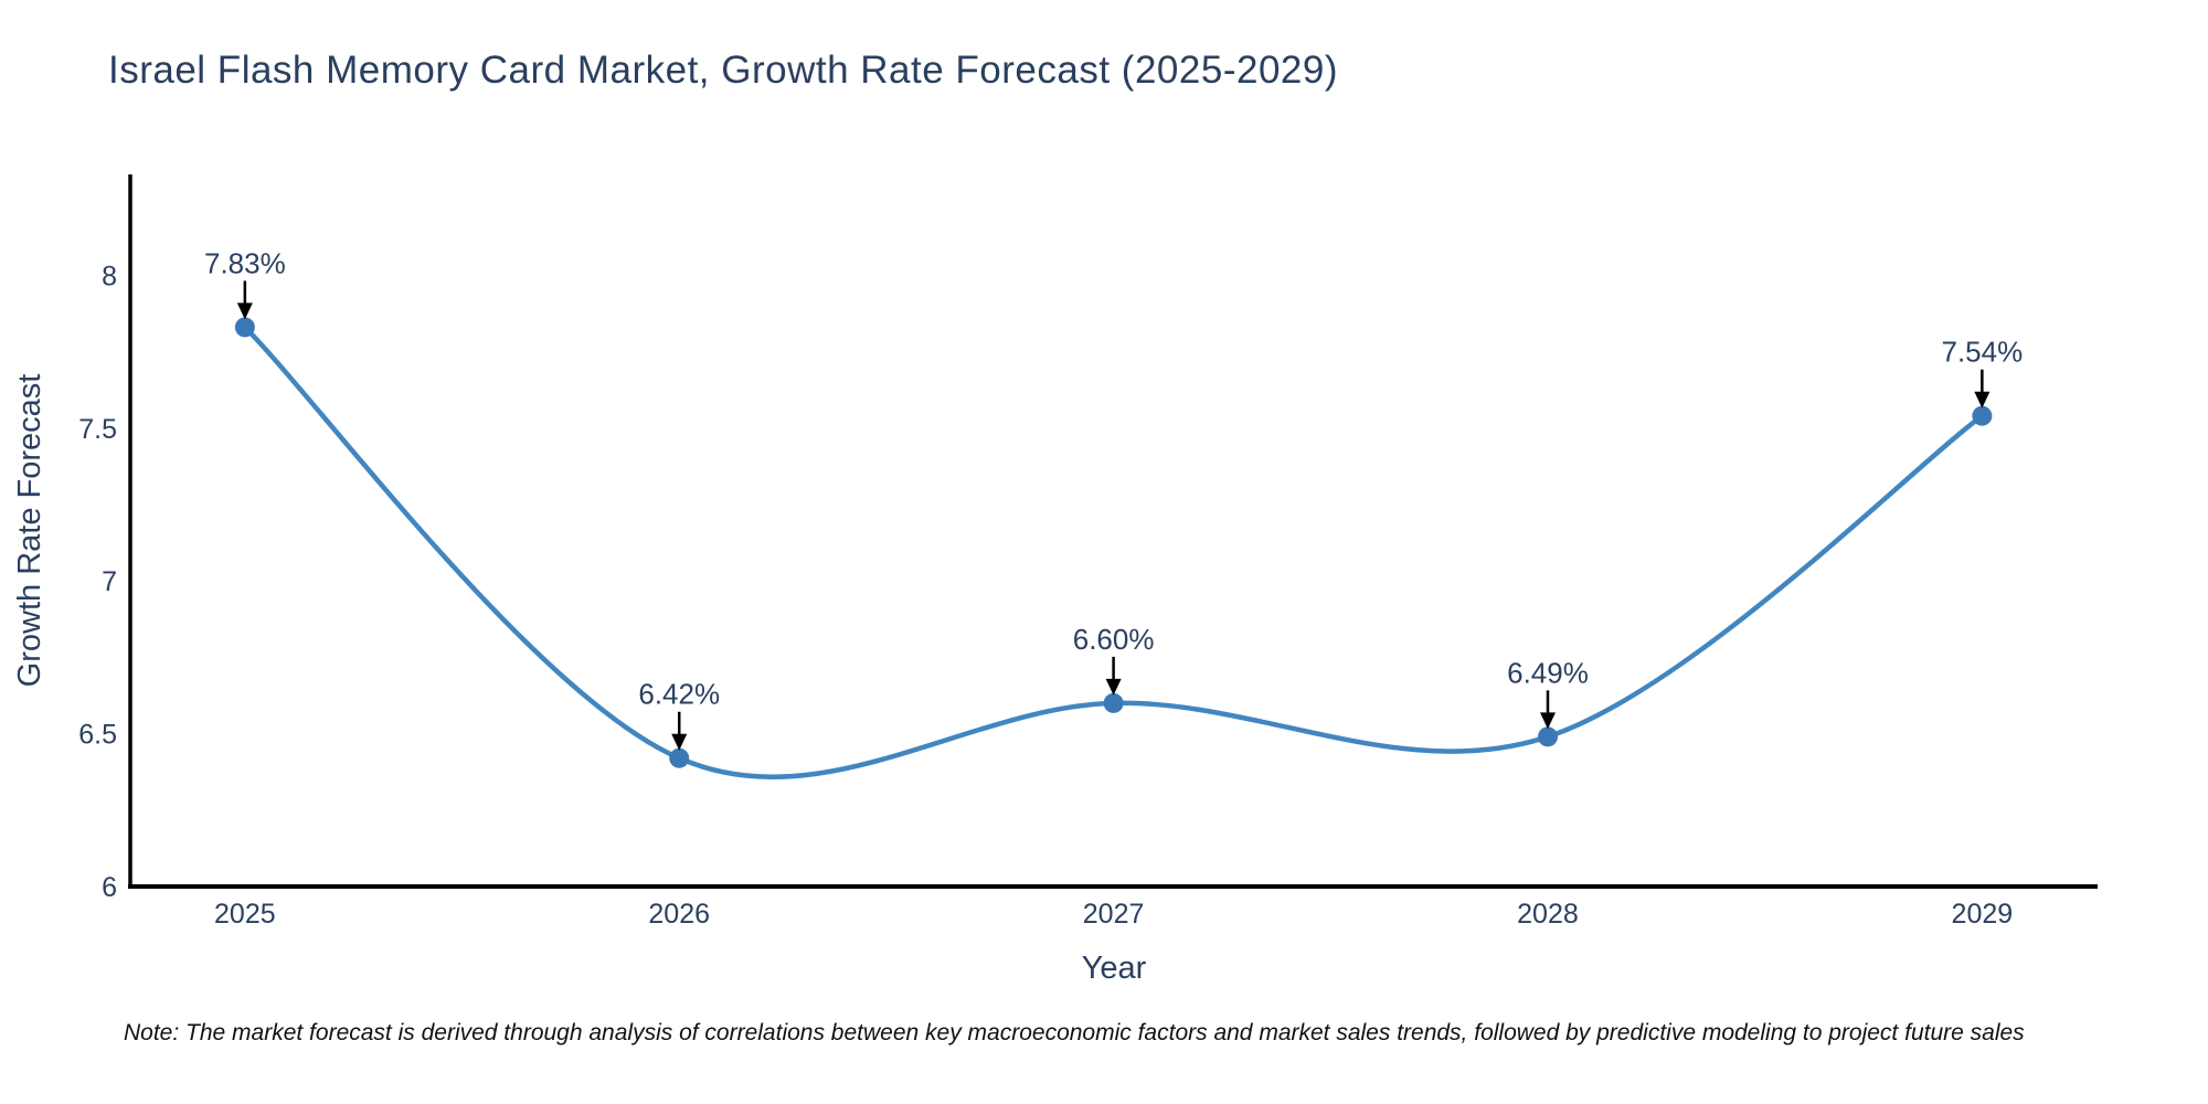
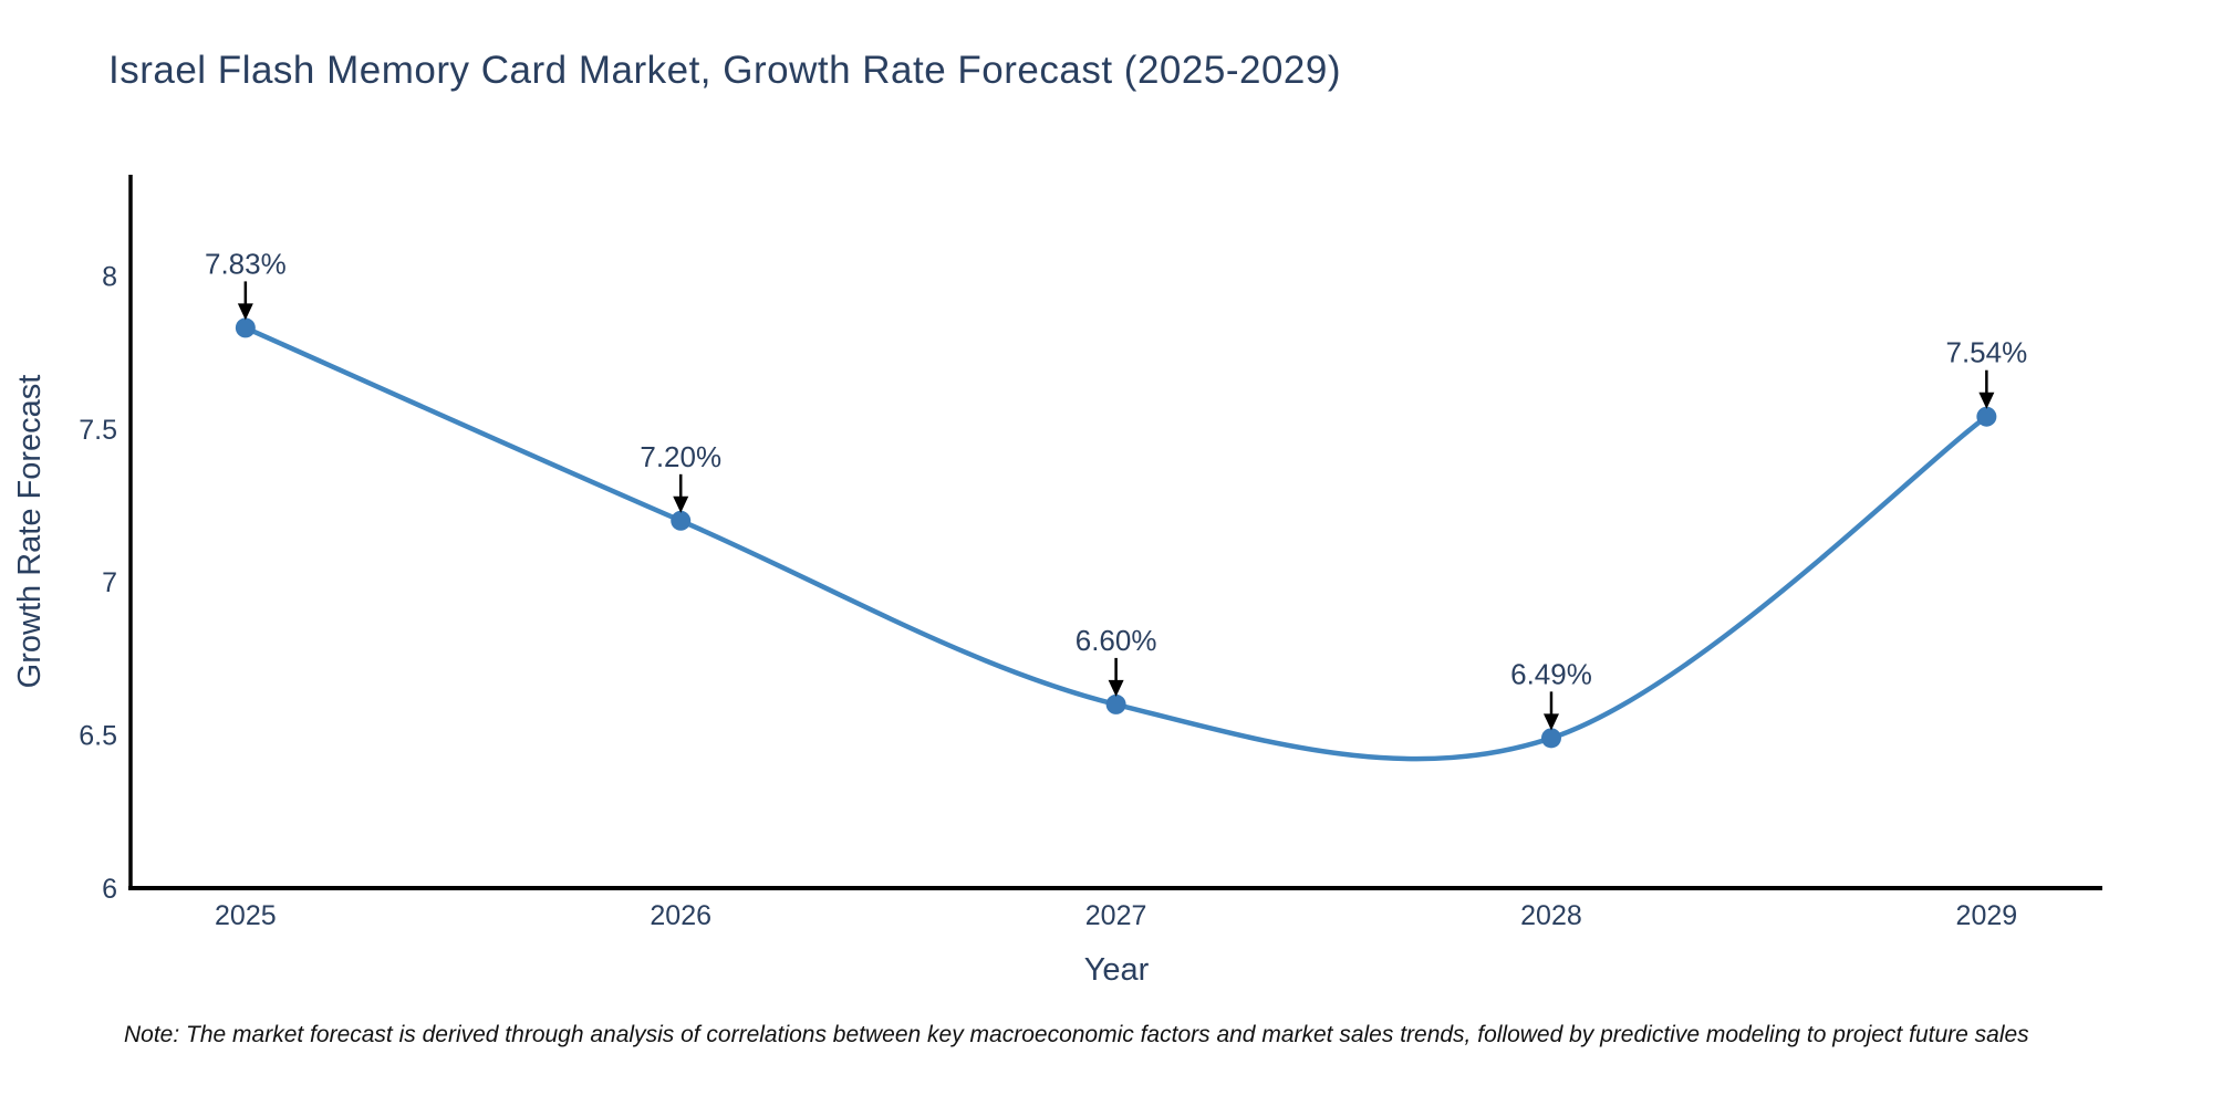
2026: 6.42% -> 7.20%
